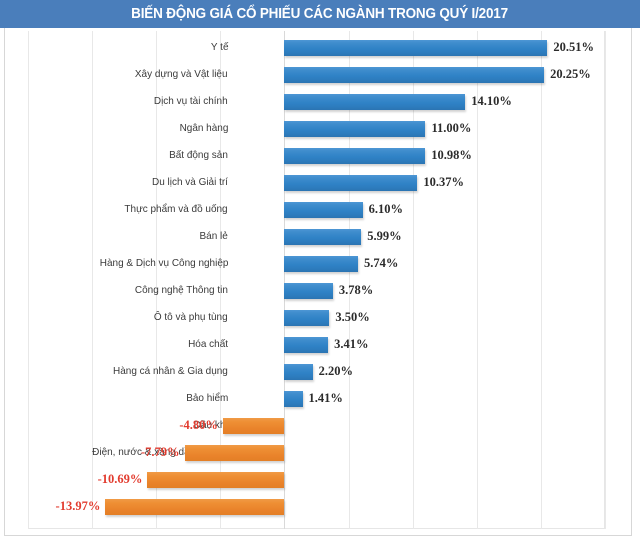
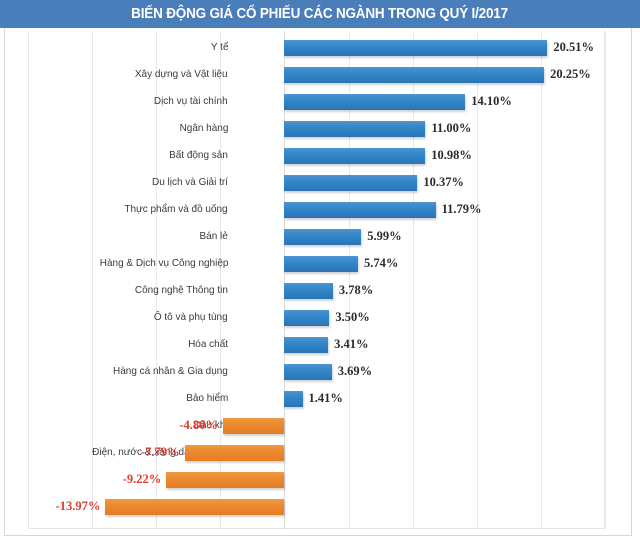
Thực phẩm và đồ uống: 6.10% -> 11.79%
Hàng cá nhân & Gia dụng: 2.20% -> 3.69%
Truyền thông: -10.69% -> -9.22%
